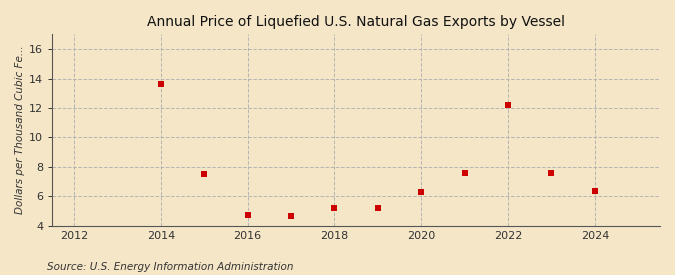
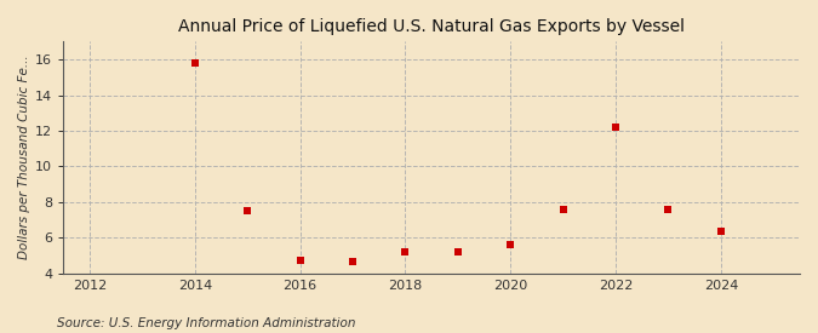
2014: 13.6 -> 15.8
2020: 6.3 -> 5.6
